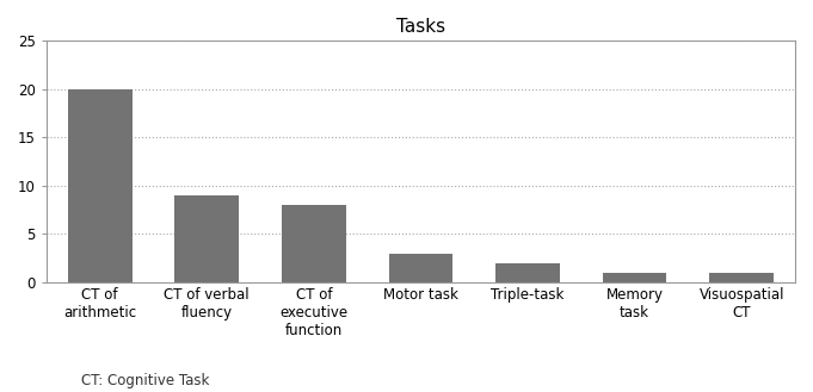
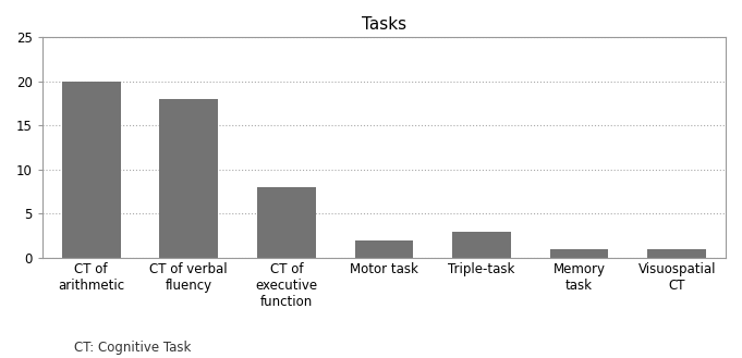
CT of verbal fluency: 9 -> 18
Motor task: 3 -> 2
Triple-task: 2 -> 3
